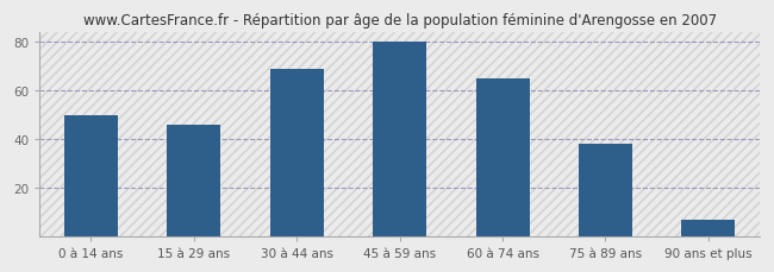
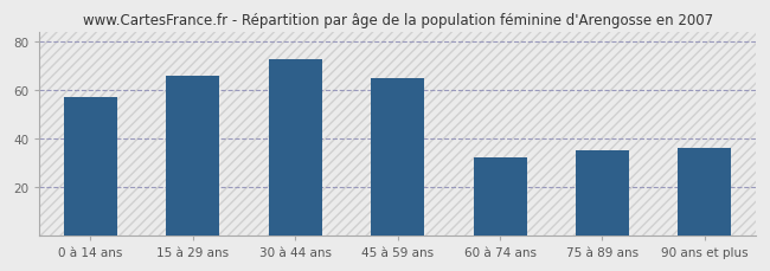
0 à 14 ans: 50 -> 57
15 à 29 ans: 46 -> 66
30 à 44 ans: 69 -> 73
45 à 59 ans: 80 -> 65
60 à 74 ans: 65 -> 32
75 à 89 ans: 38 -> 35
90 ans et plus: 7 -> 36
